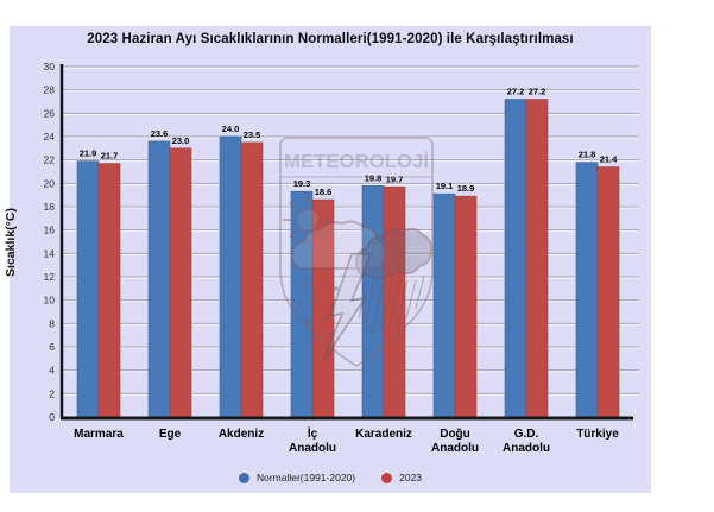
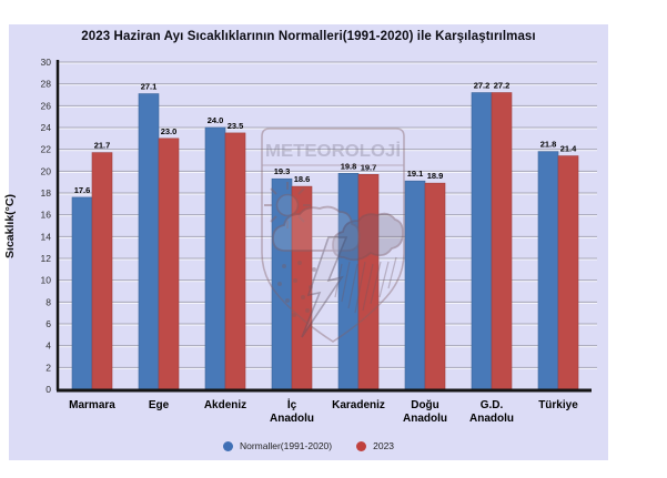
Normaller(1991-2020)/Marmara: 21.9 -> 17.6
Normaller(1991-2020)/Ege: 23.6 -> 27.1
